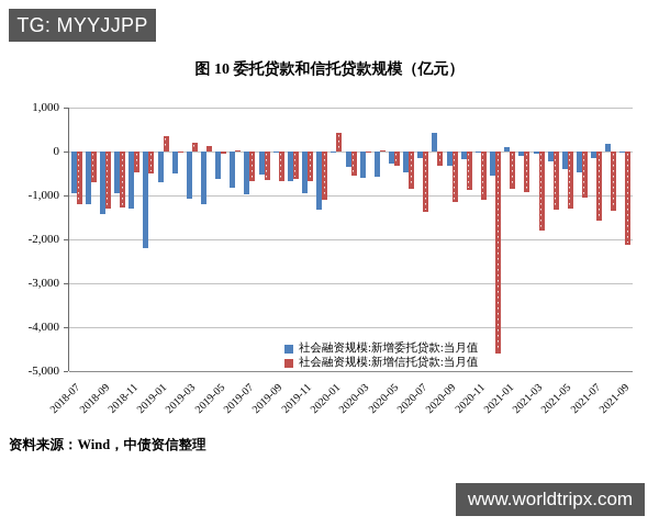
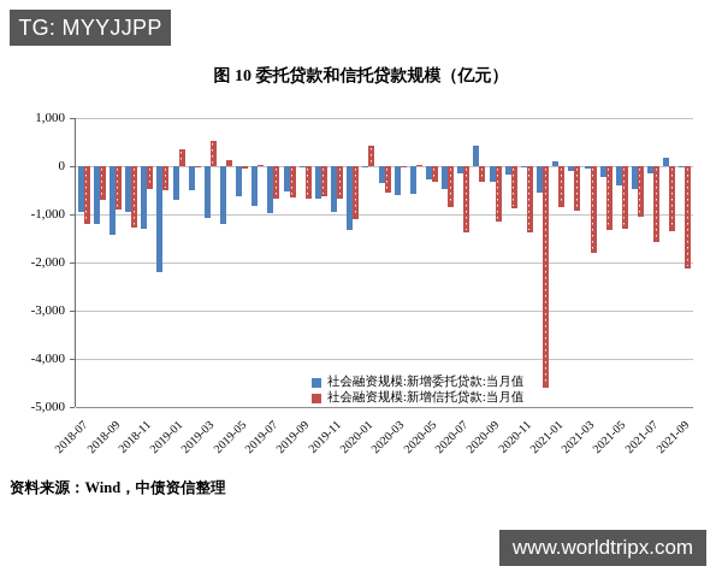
社会融资规模:新增信托贷款:当月值/2018-09: -1300 -> -900
社会融资规模:新增信托贷款:当月值/2019-03: 200 -> 500
社会融资规模:新增信托贷款:当月值/2020-11: -1100 -> -1400
